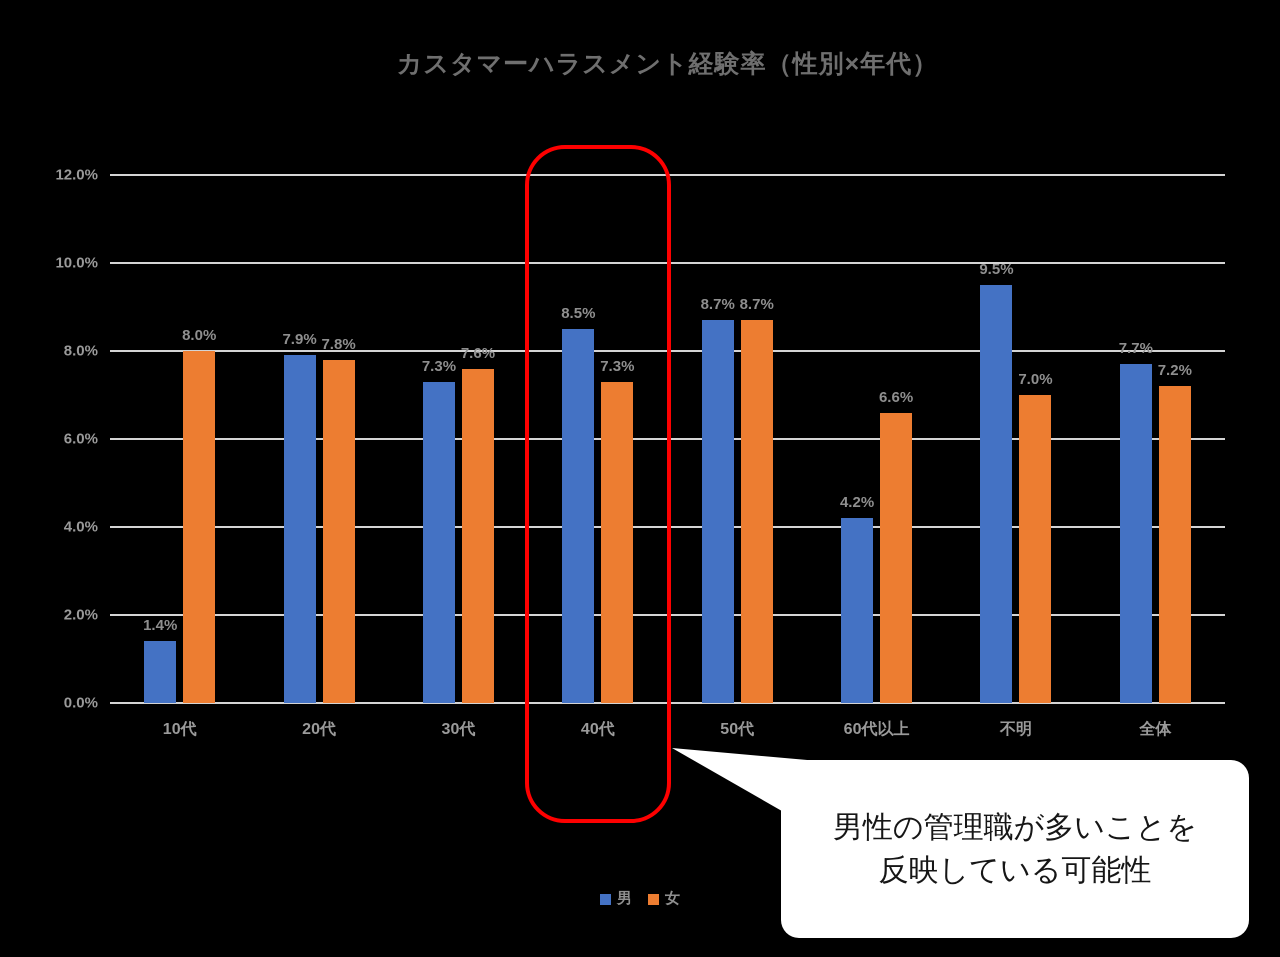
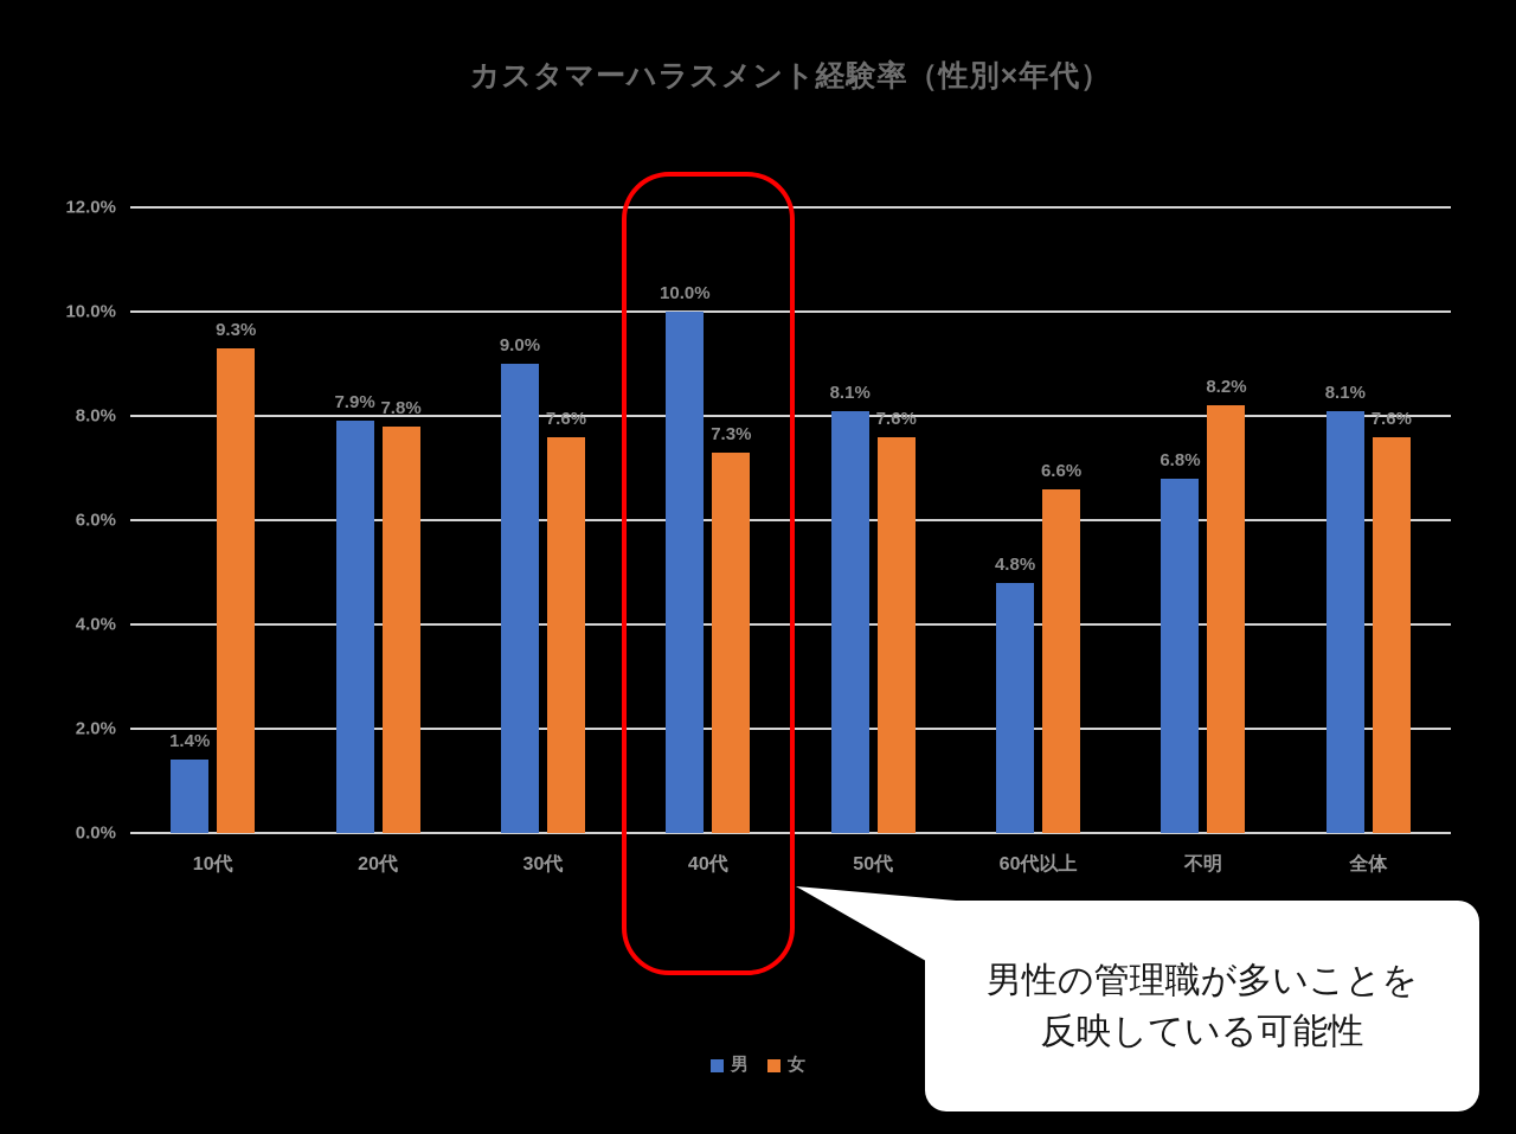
女/10代: 8.0% -> 9.3%
男/30代: 7.3% -> 9.0%
男/40代: 8.5% -> 10.0%
男/50代: 8.7% -> 8.1%
女/50代: 8.7% -> 7.6%
男/60代以上: 4.2% -> 4.8%
男/不明: 9.5% -> 6.8%
女/不明: 7.0% -> 8.2%
男/全体: 7.7% -> 8.1%
女/全体: 7.2% -> 7.6%
